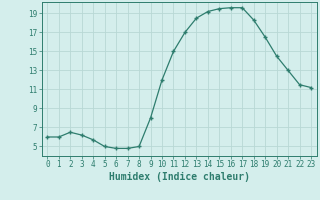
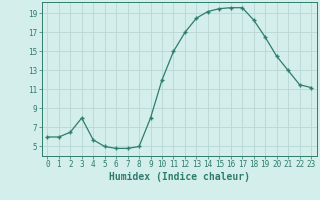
3: 6.2 -> 8.0
